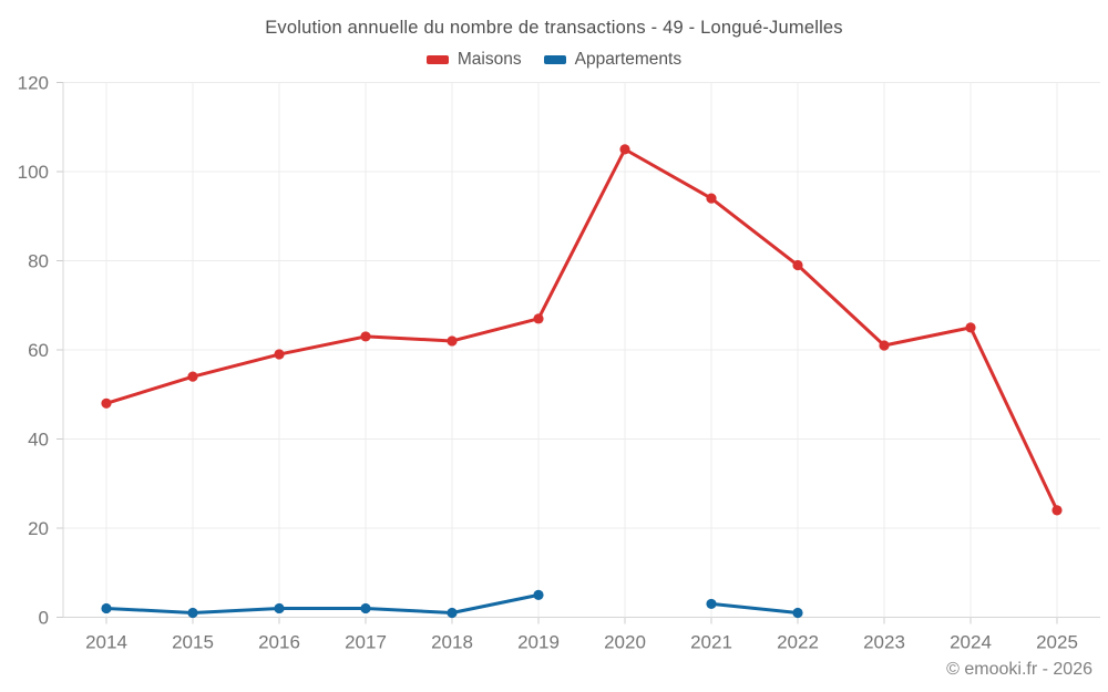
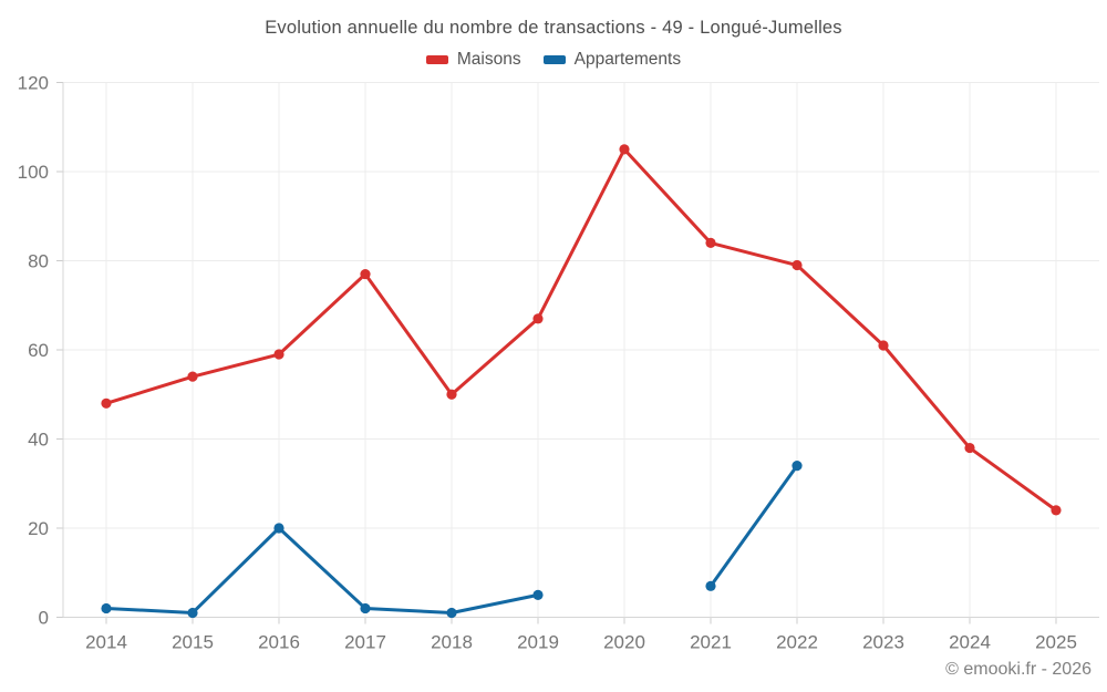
Appartements/2016: 2 -> 20
Maisons/2017: 63 -> 77
Maisons/2018: 62 -> 50
Maisons/2021: 94 -> 84
Appartements/2021: 3 -> 7
Appartements/2022: 1 -> 34
Maisons/2024: 65 -> 38
